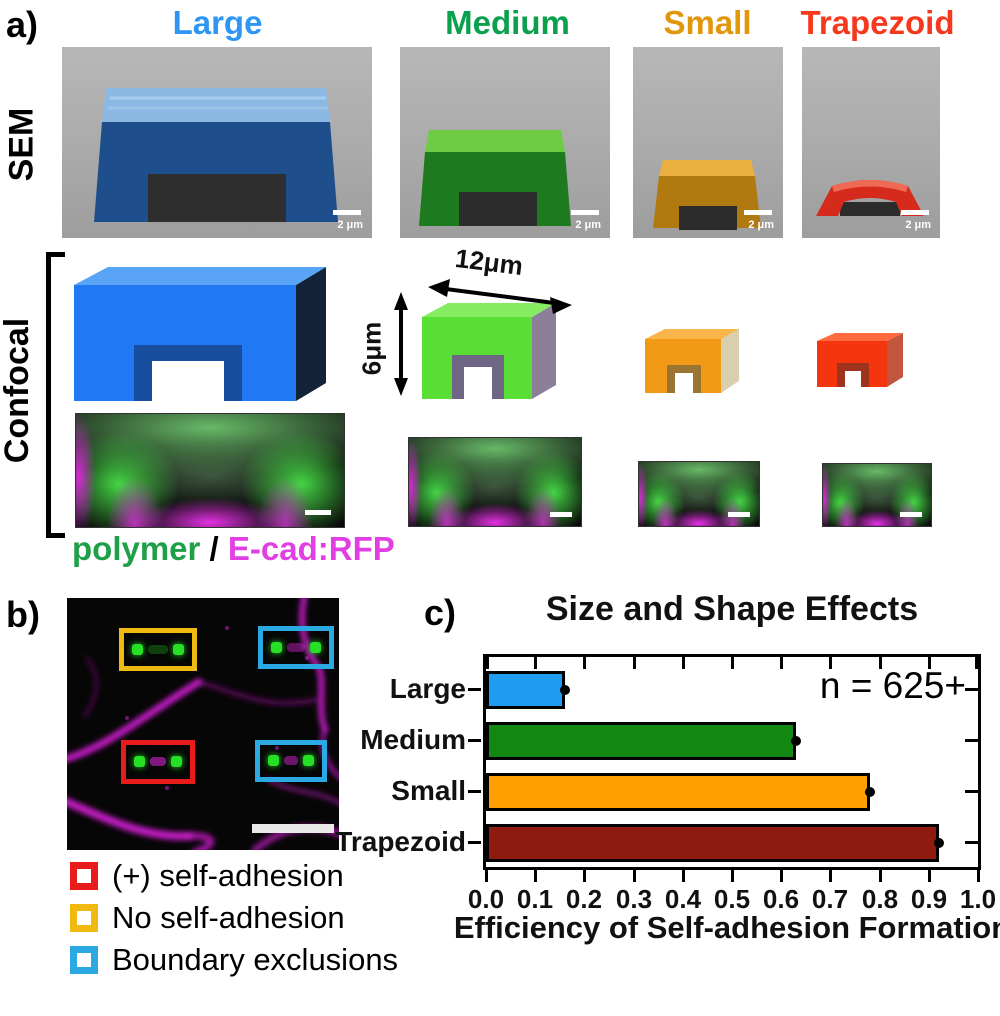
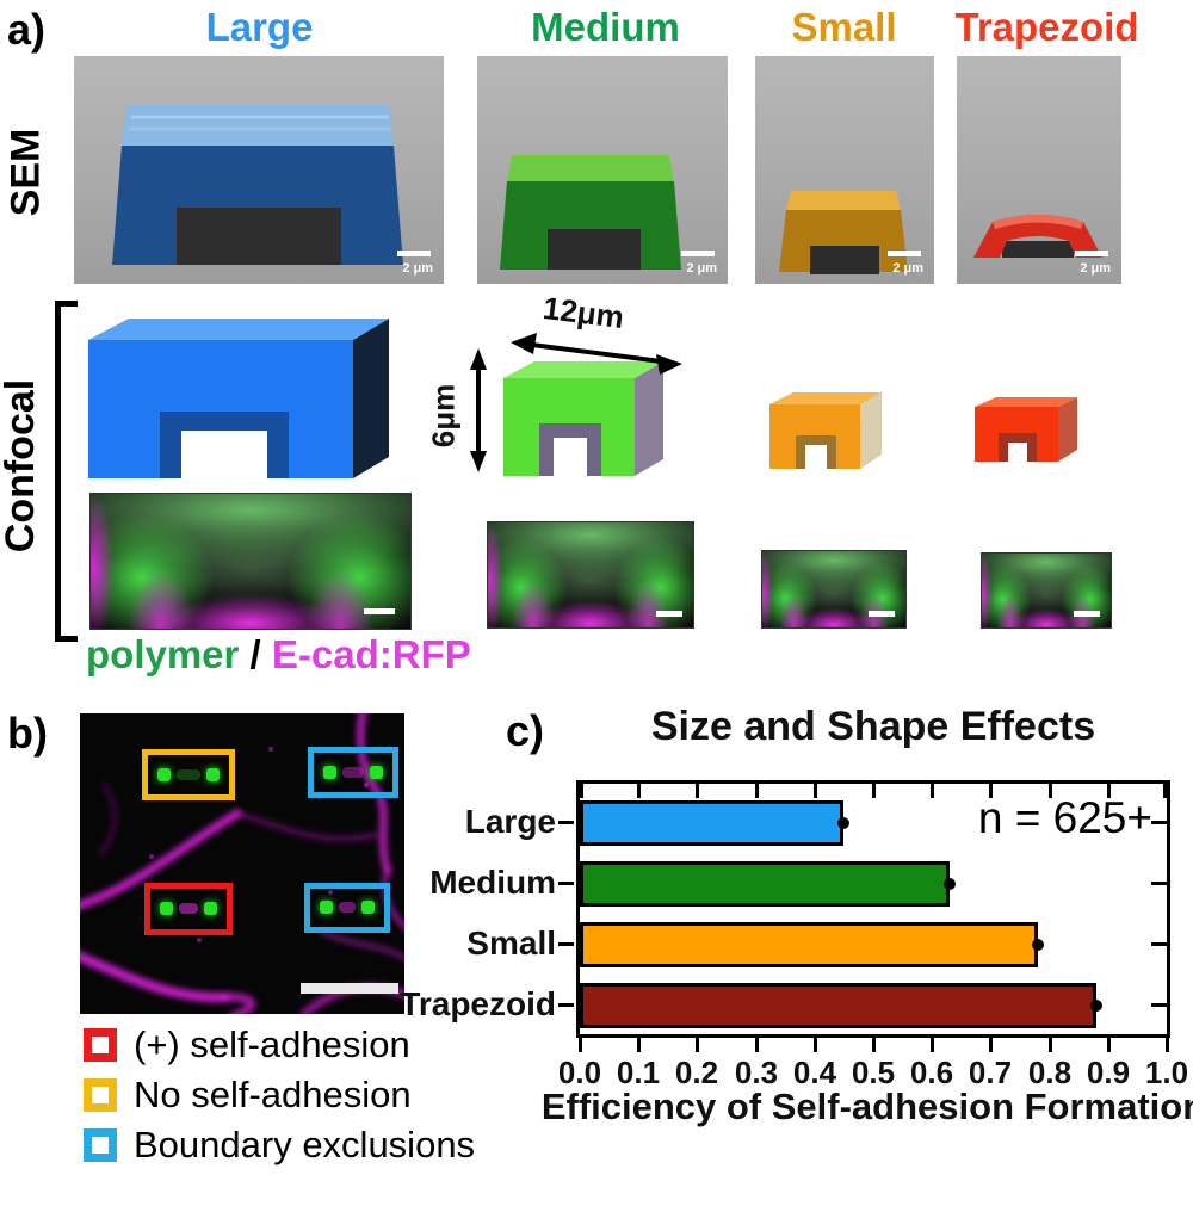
Large: 0.16 -> 0.45
Trapezoid: 0.92 -> 0.88
